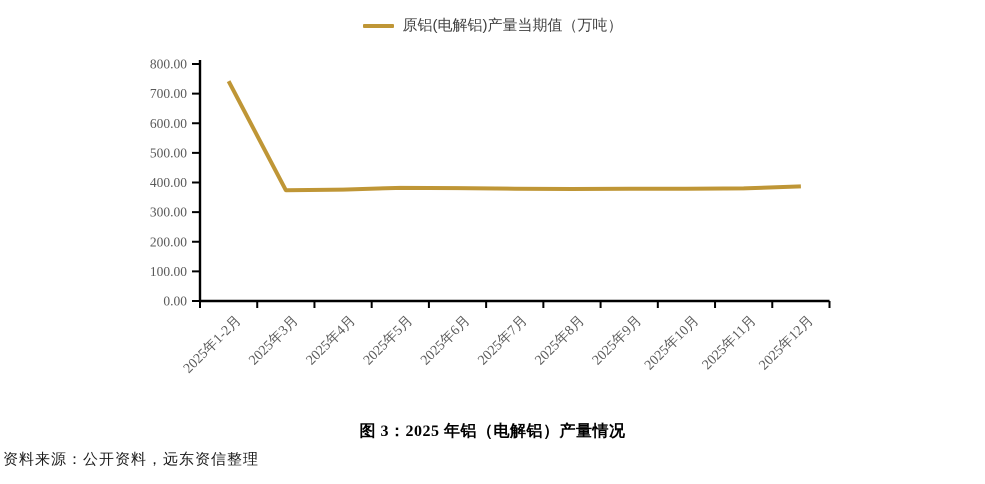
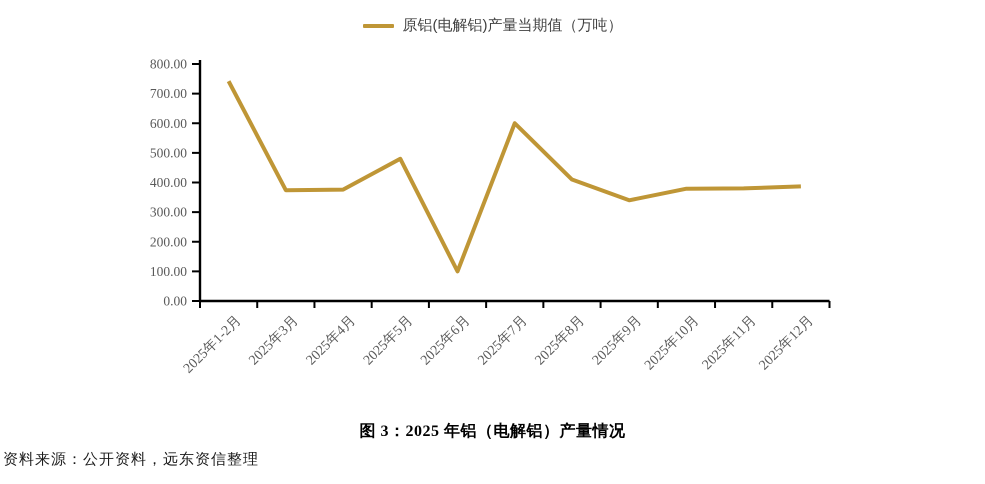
2025年5月: 380 -> 480
2025年6月: 380 -> 100
2025年7月: 380 -> 600
2025年8月: 380 -> 410
2025年9月: 380 -> 340
